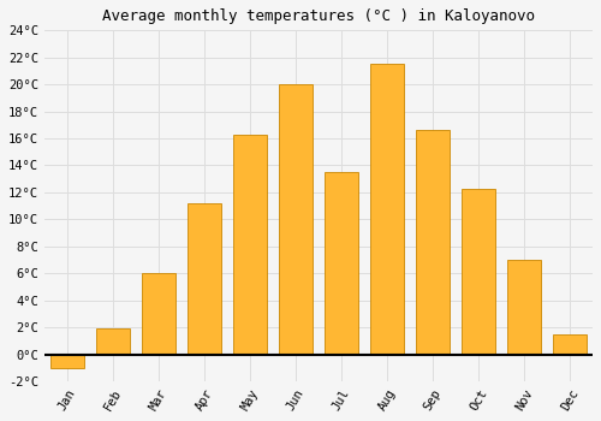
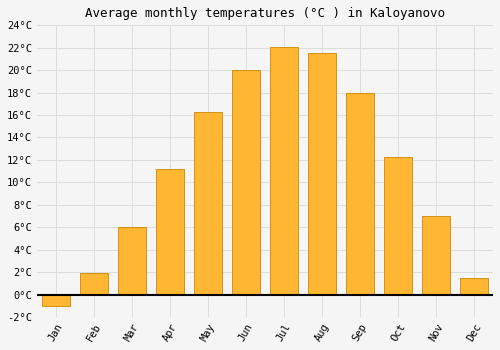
Jul: 13.5°C -> 22.1°C
Sep: 16.6°C -> 18.0°C
